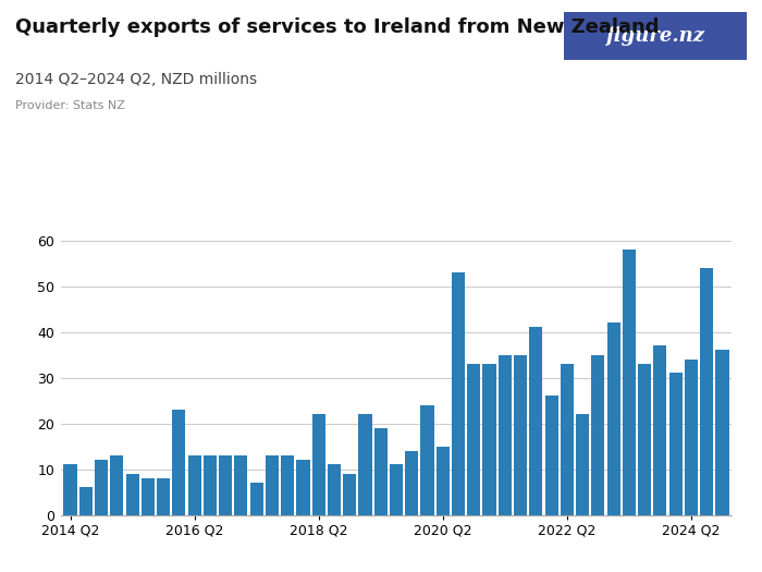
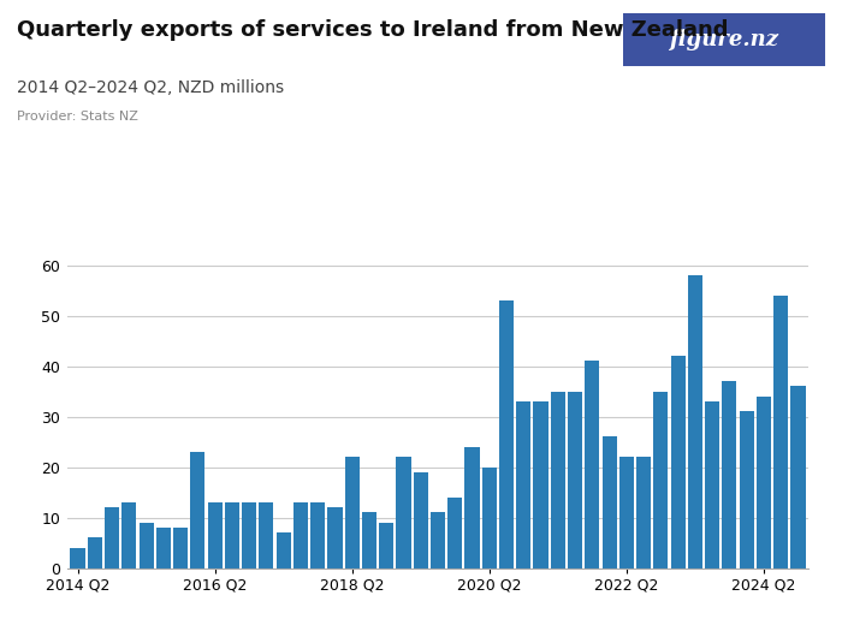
2014 Q2: 11 -> 4
2020 Q2: 15 -> 20
2022 Q2: 33 -> 22
